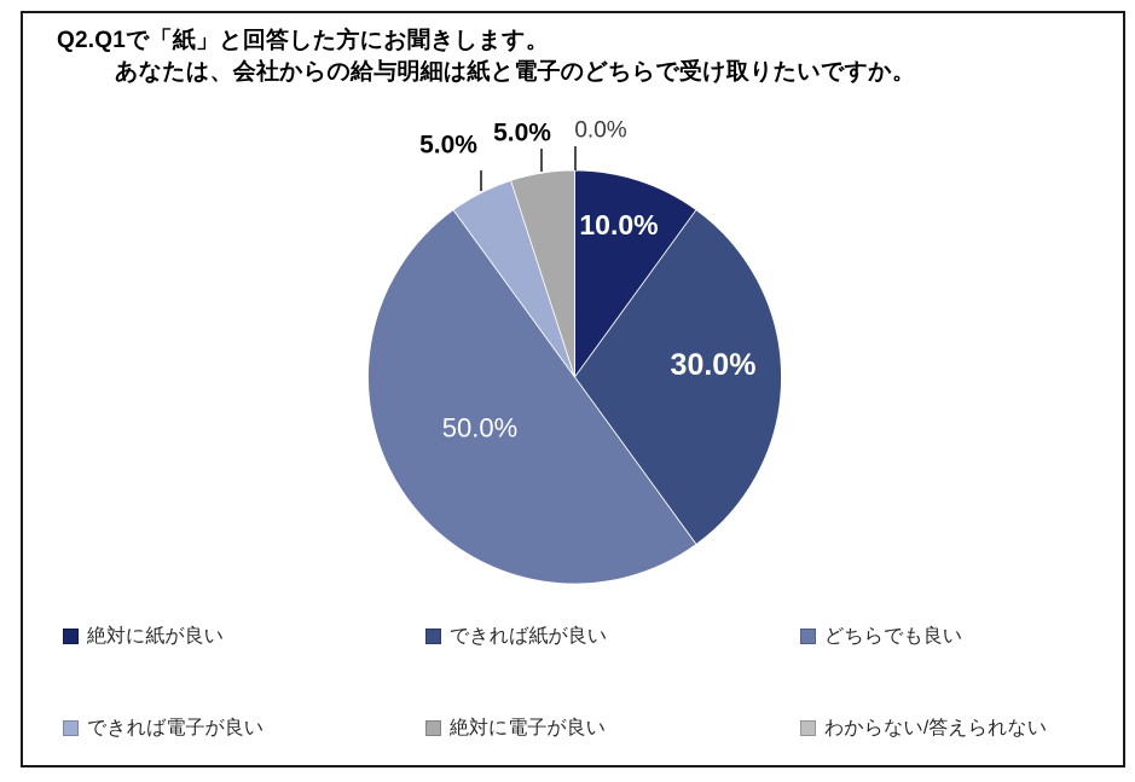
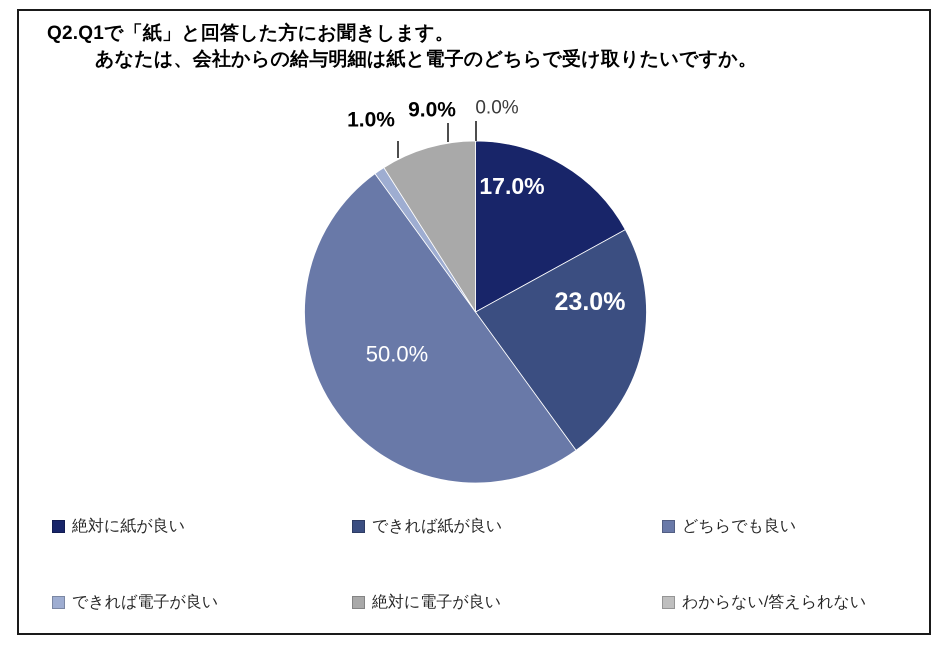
絶対に紙が良い: 10.0% -> 17.0%
できれば紙が良い: 30.0% -> 23.0%
できれば電子が良い: 5.0% -> 1.0%
絶対に電子が良い: 5.0% -> 9.0%
